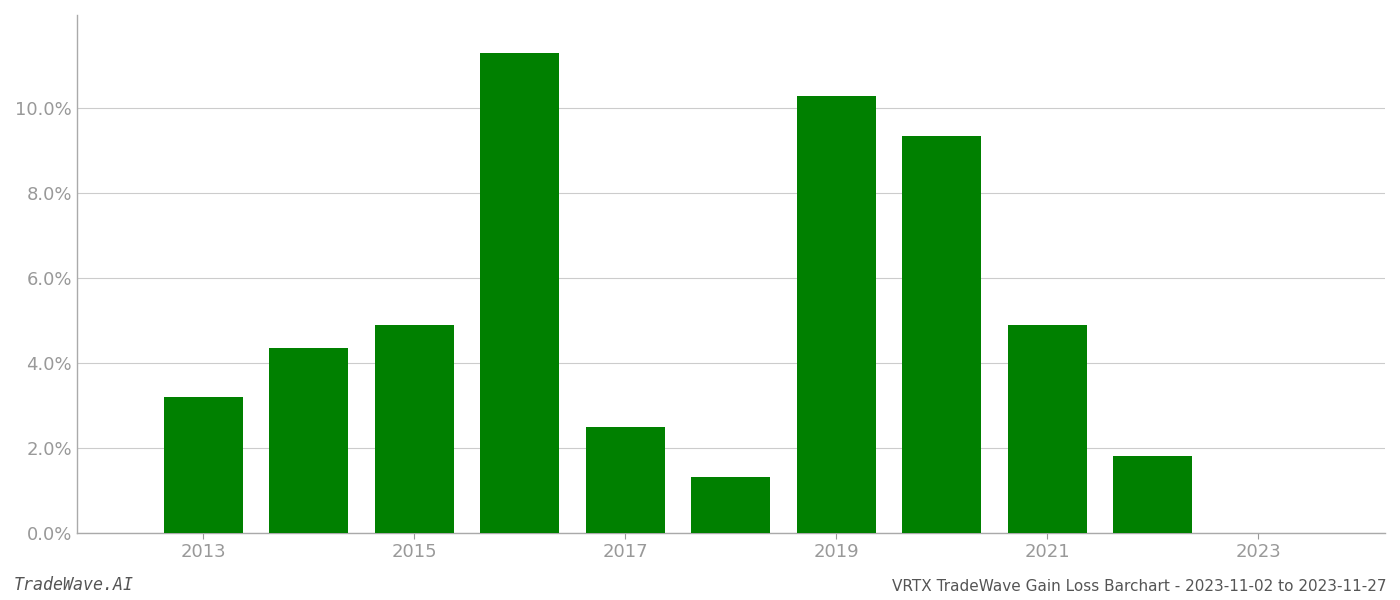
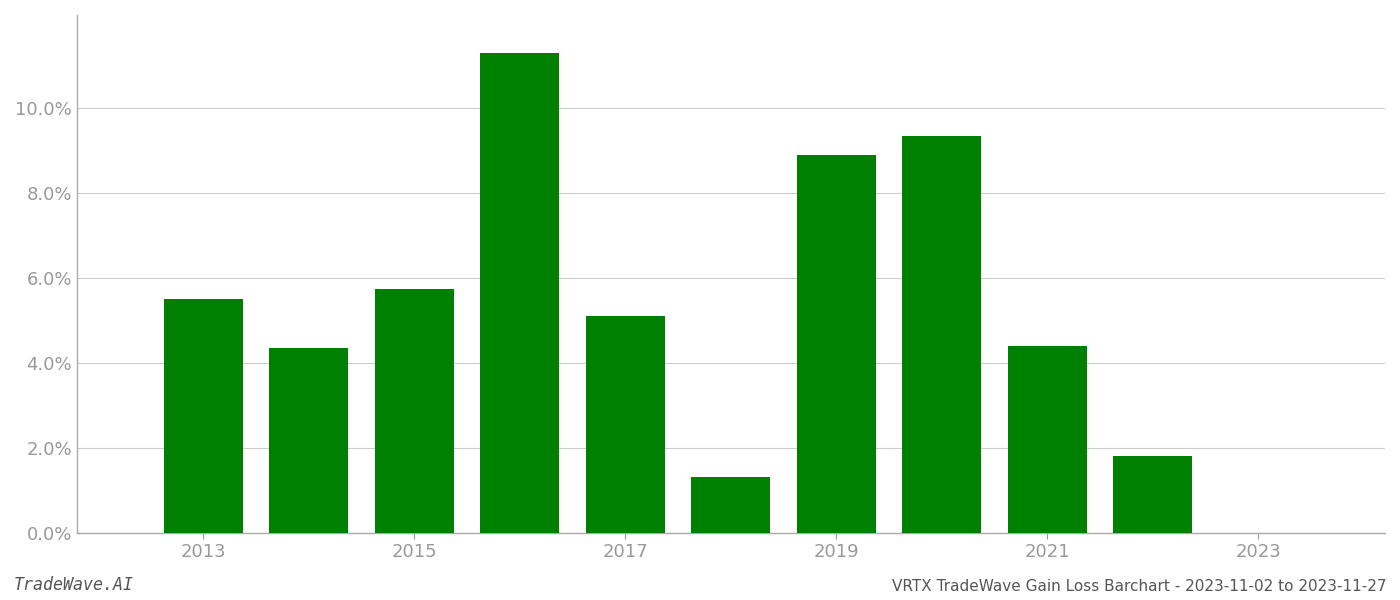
2013: 3.20% -> 5.50%
2015: 4.90% -> 5.75%
2017: 2.50% -> 5.10%
2019: 10.30% -> 8.90%
2021: 4.90% -> 4.40%
